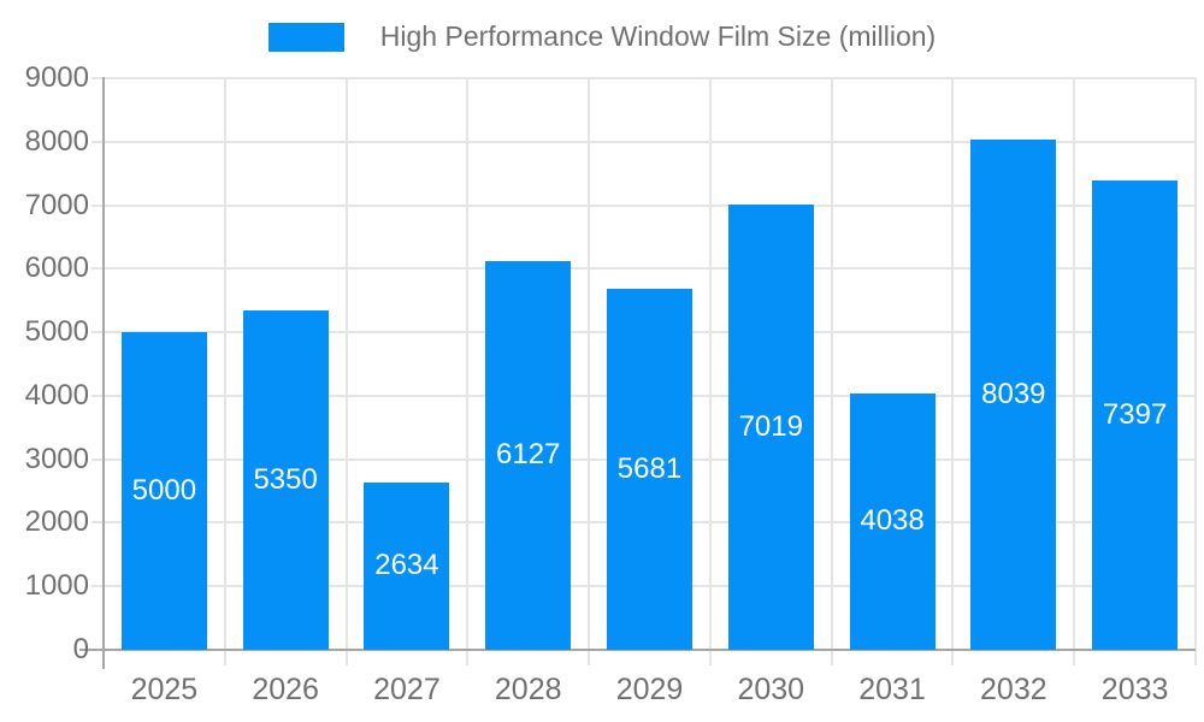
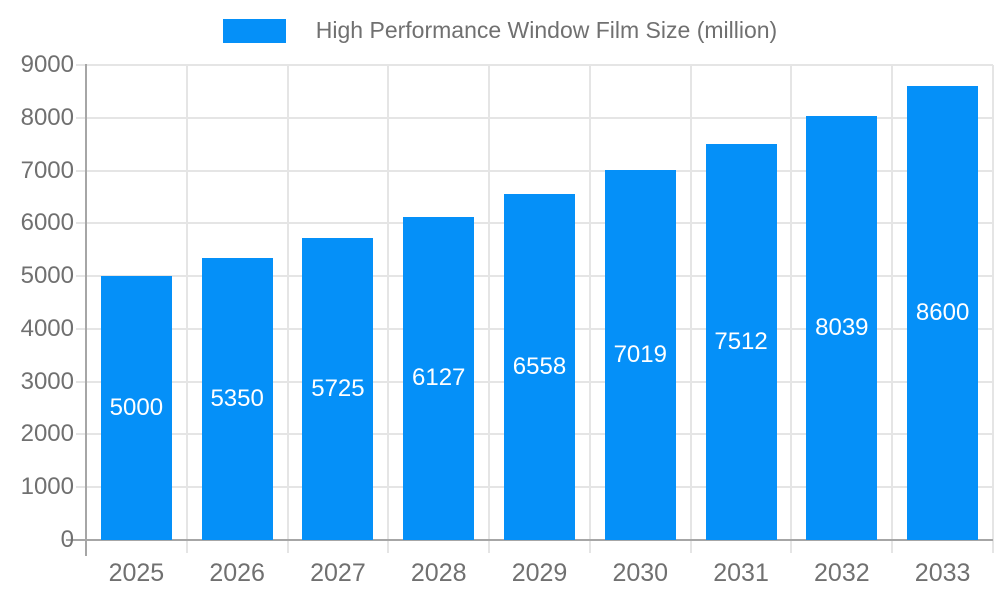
2027: 2634 -> 5725
2029: 5681 -> 6558
2031: 4038 -> 7512
2033: 7397 -> 8600
